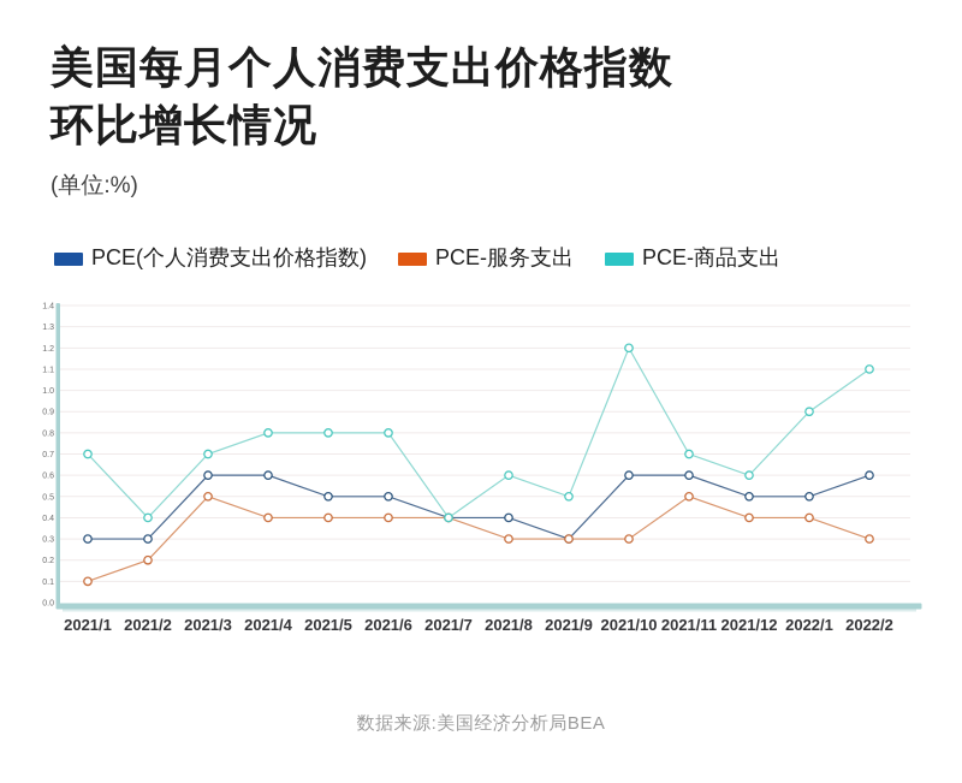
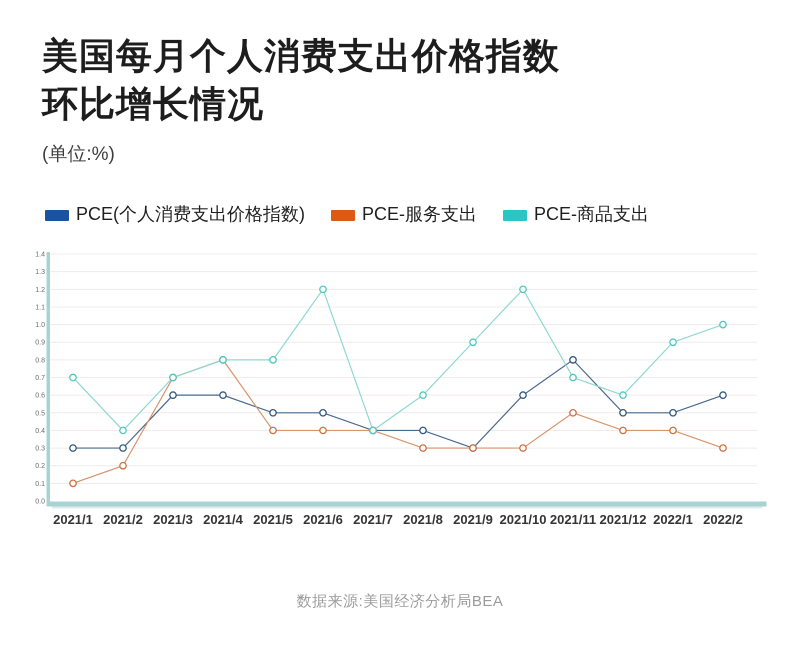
PCE-服务支出/2021/3: 0.5 -> 0.7
PCE-服务支出/2021/4: 0.4 -> 0.8
PCE-商品支出/2021/6: 0.8 -> 1.2
PCE-商品支出/2021/9: 0.5 -> 0.9
PCE(个人消费支出价格指数)/2021/11: 0.6 -> 0.8
PCE-商品支出/2022/2: 1.1 -> 1.0
